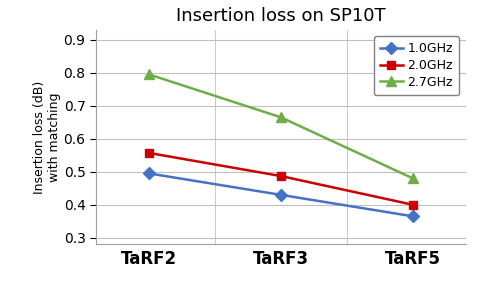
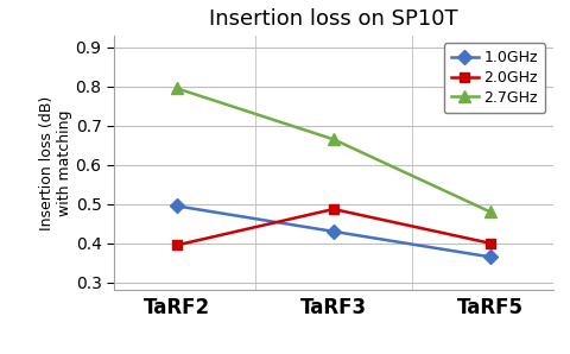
2.0GHz/TaRF2: 0.557 -> 0.395
